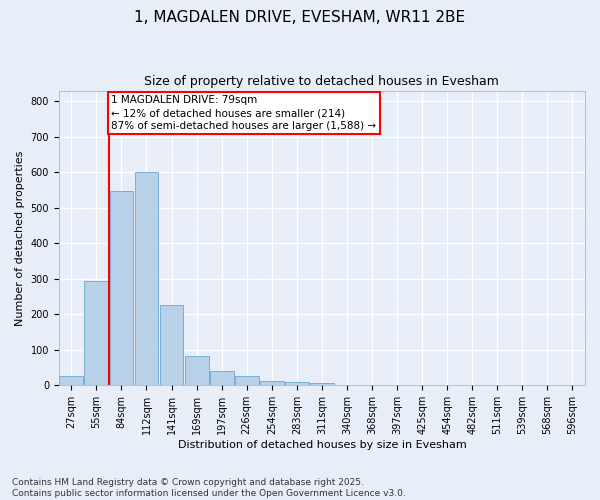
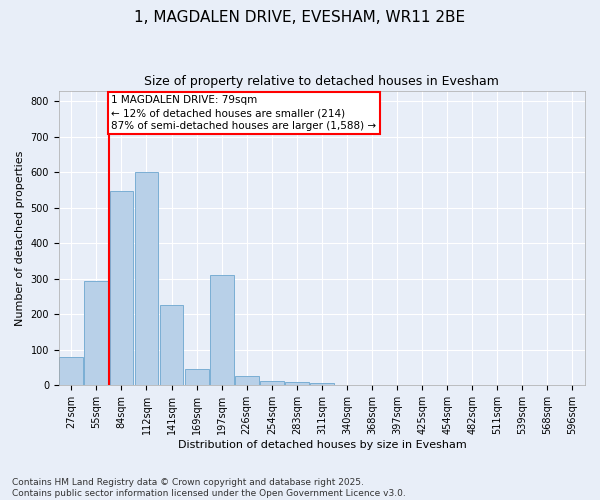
27sqm: 25 -> 80
169sqm: 82 -> 45
197sqm: 40 -> 310
